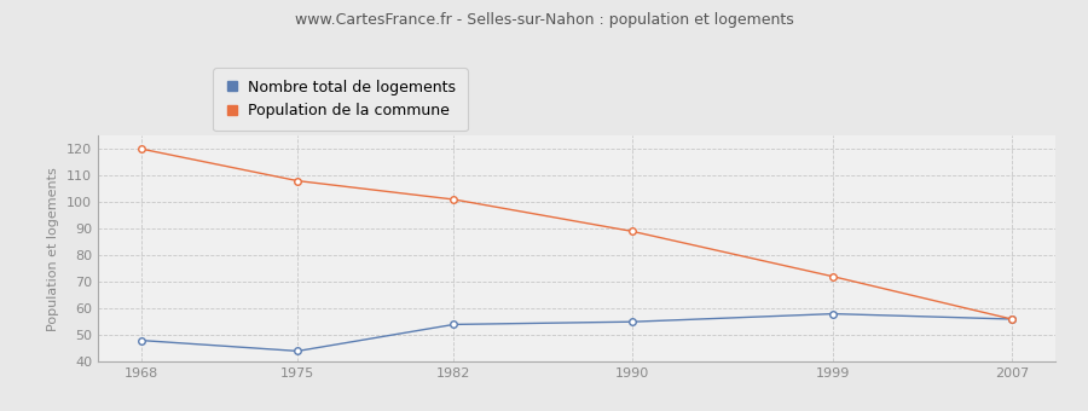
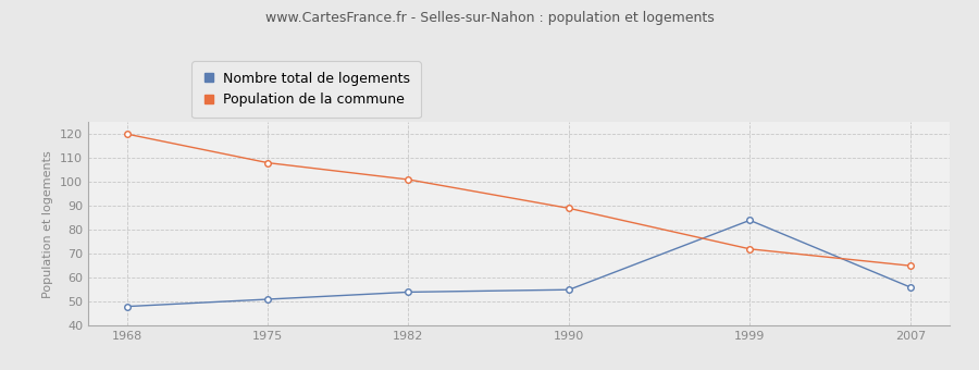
Nombre total de logements/1975: 44 -> 51
Nombre total de logements/1999: 58 -> 84
Population de la commune/2007: 56 -> 65
